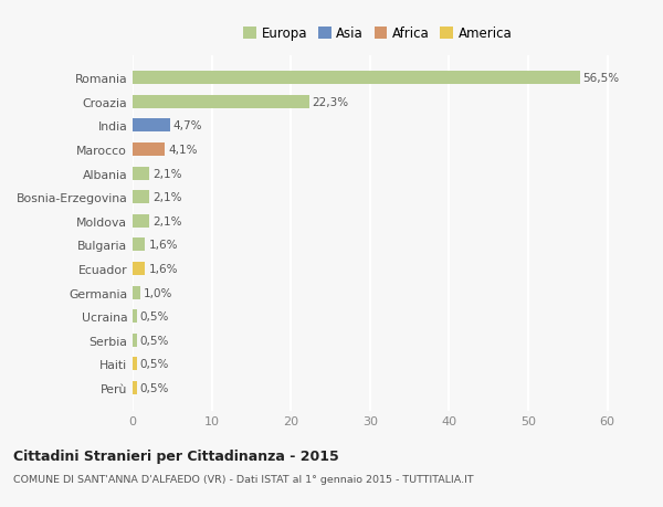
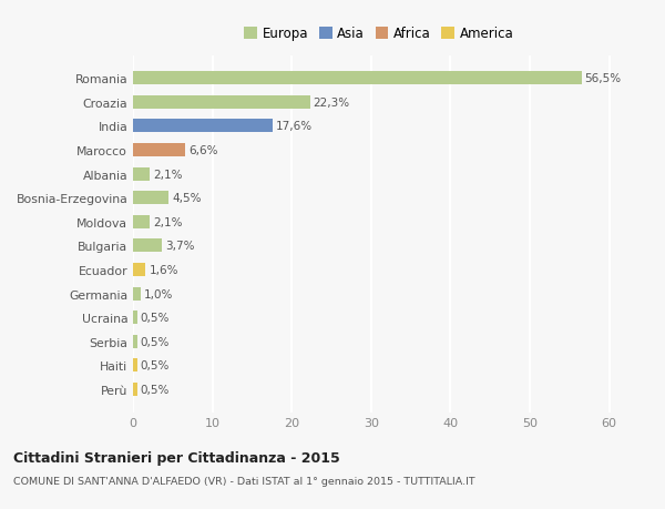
India: 4,7% -> 17,6%
Marocco: 4,1% -> 6,6%
Bosnia-Erzegovina: 2,1% -> 4,5%
Bulgaria: 1,6% -> 3,7%
